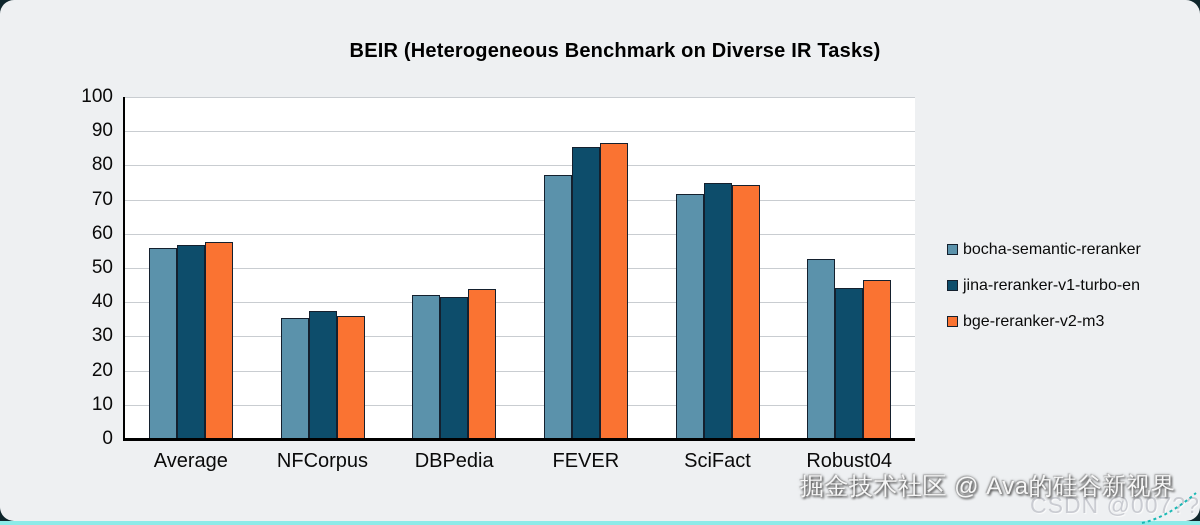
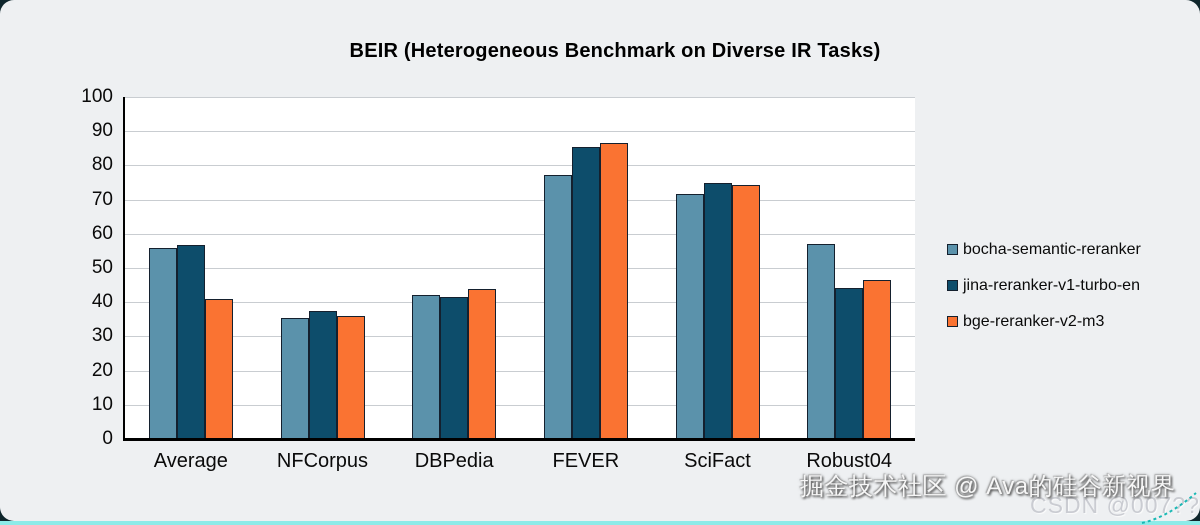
bge-reranker-v2-m3/Average: 58 -> 41
bocha-semantic-reranker/Robust04: 52 -> 57
